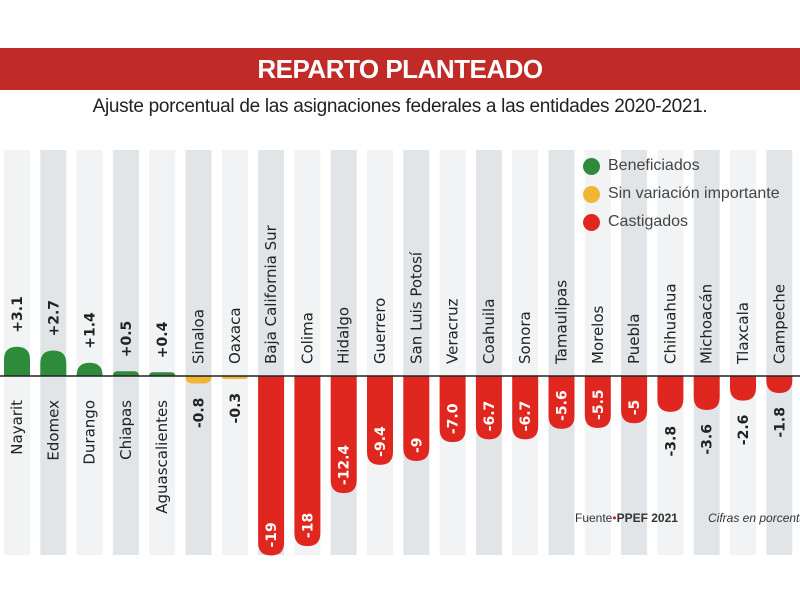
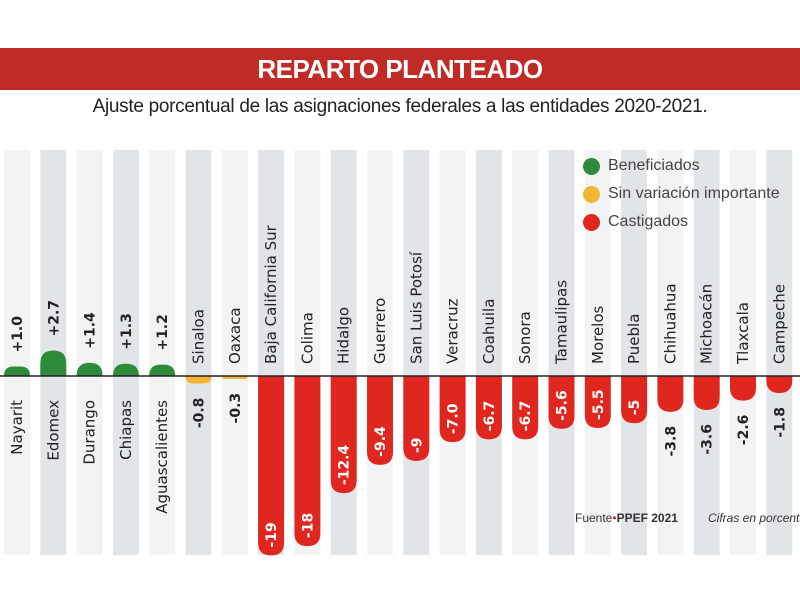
Nayarit: +3.1 -> +1.0
Chiapas: +0.5 -> +1.3
Aguascalientes: +0.4 -> +1.2
